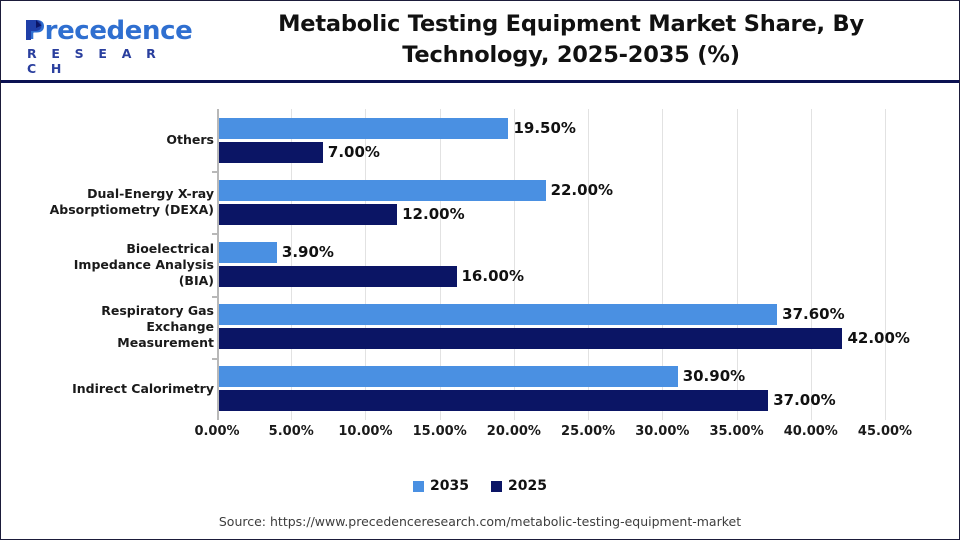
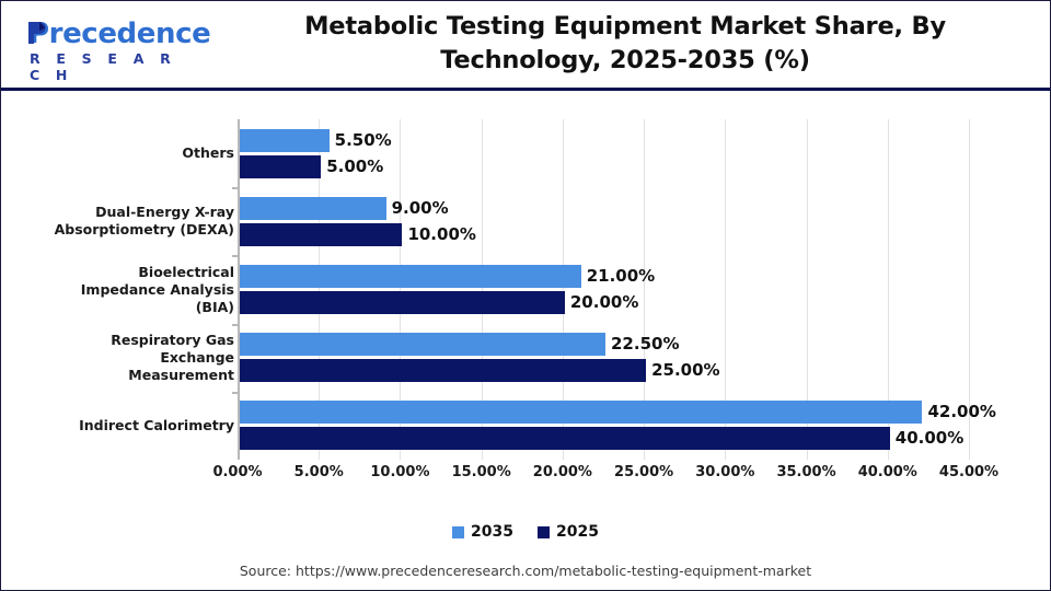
2035/Others: 19.50% -> 5.50%
2025/Others: 7.00% -> 5.00%
2035/Dual-Energy X-ray Absorptiometry (DEXA): 22.00% -> 9.00%
2025/Dual-Energy X-ray Absorptiometry (DEXA): 12.00% -> 10.00%
2035/Bioelectrical Impedance Analysis (BIA): 3.90% -> 21.00%
2025/Bioelectrical Impedance Analysis (BIA): 16.00% -> 20.00%
2035/Respiratory Gas Exchange Measurement: 37.60% -> 22.50%
2025/Respiratory Gas Exchange Measurement: 42.00% -> 25.00%
2035/Indirect Calorimetry: 30.90% -> 42.00%
2025/Indirect Calorimetry: 37.00% -> 40.00%
